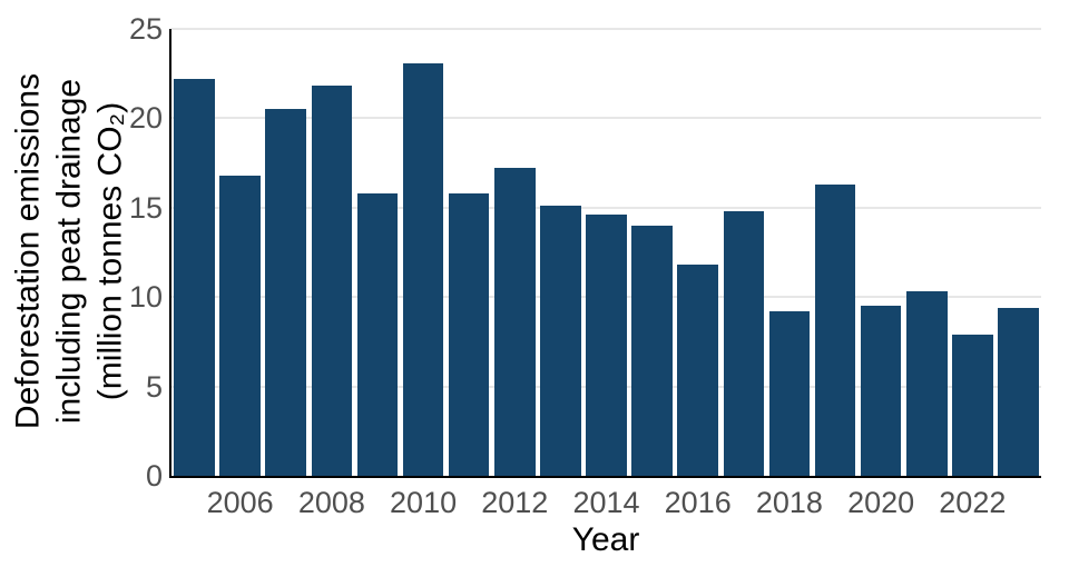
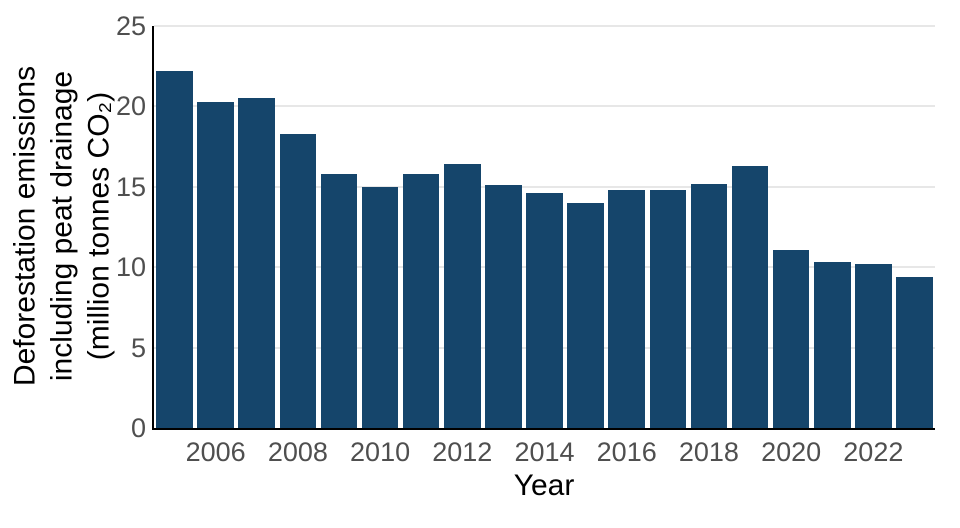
2006: 16.8 -> 20.3
2008: 21.8 -> 18.3
2010: 23.1 -> 15.0
2012: 17.2 -> 16.4
2016: 11.8 -> 14.8
2018: 9.2 -> 15.2
2020: 9.5 -> 11.1
2022: 7.9 -> 10.2
